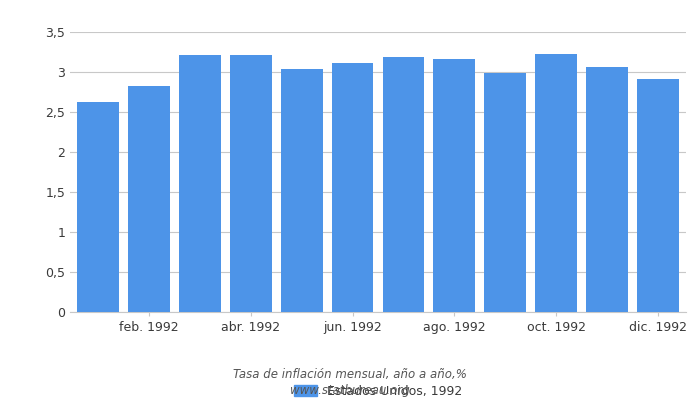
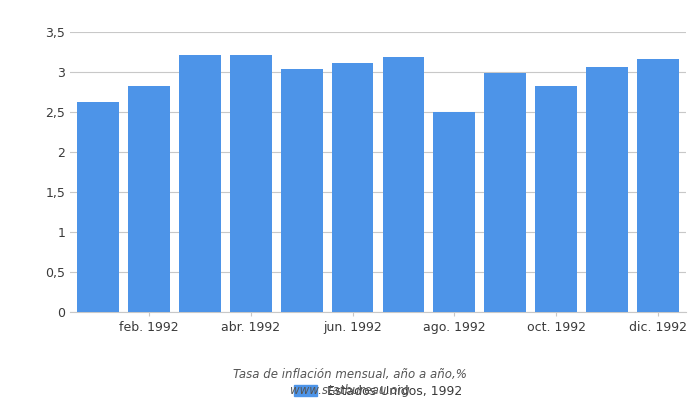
ago. 1992: 3,16 -> 2,50
oct. 1992: 3,22 -> 2,82
dic. 1992: 2,91 -> 3,16
